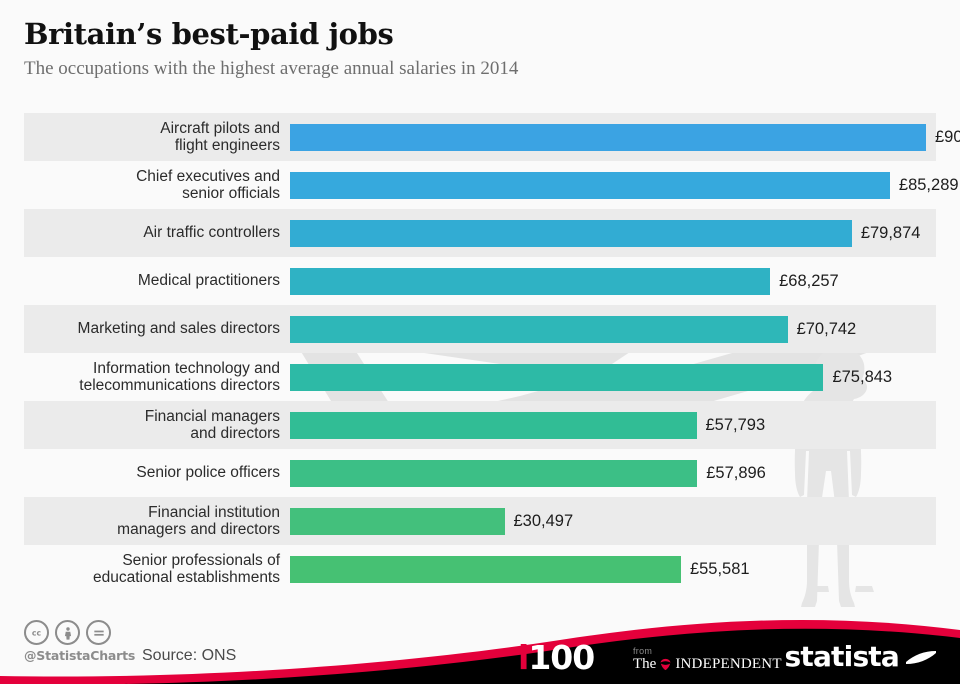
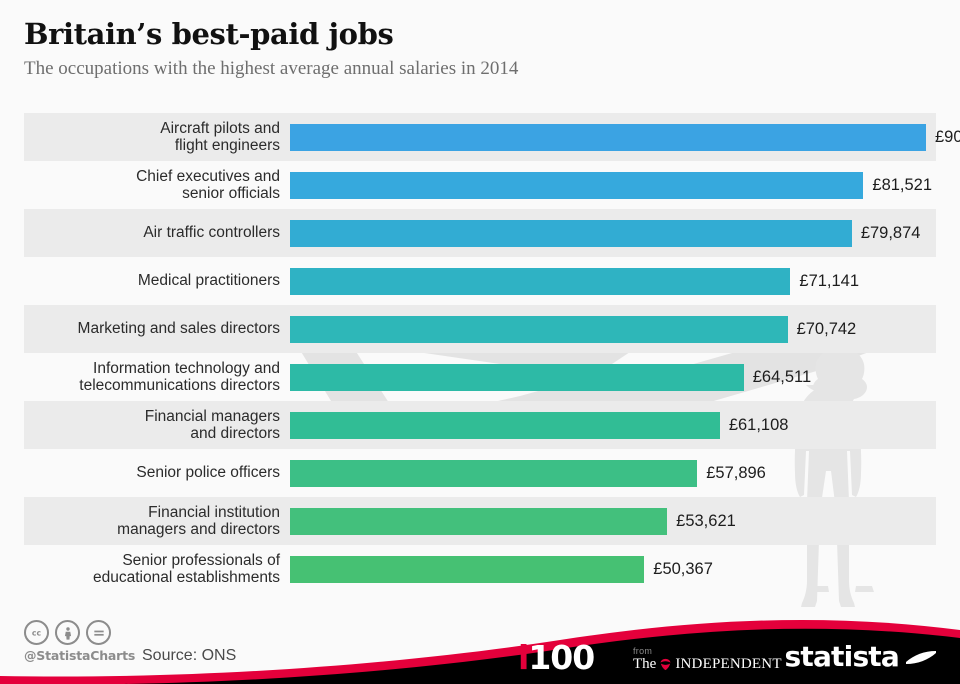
Chief executives and senior officials: £85,289 -> £81,521
Medical practitioners: £68,257 -> £71,141
Information technology and telecommunications directors: £75,843 -> £64,511
Financial managers and directors: £57,793 -> £61,108
Financial institution managers and directors: £30,497 -> £53,621
Senior professionals of educational establishments: £55,581 -> £50,367
